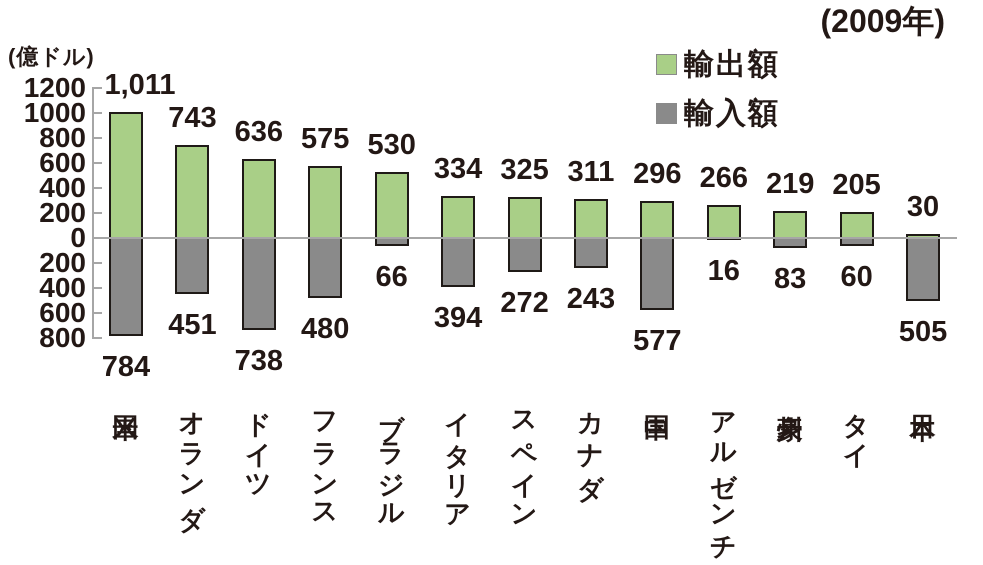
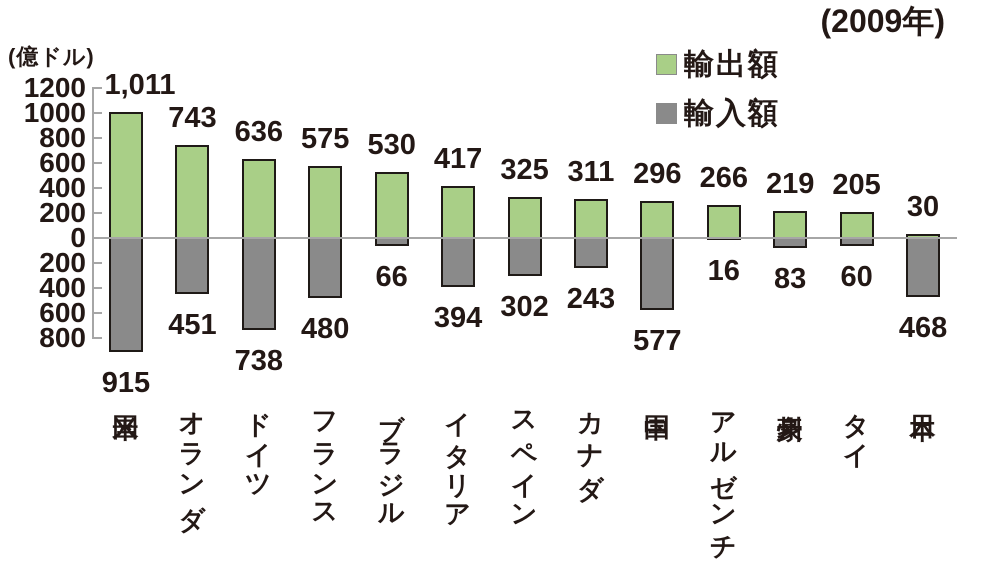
輸入額/米国: 784 -> 915
輸出額/イタリア: 334 -> 417
輸入額/スペイン: 272 -> 302
輸入額/日本: 505 -> 468
